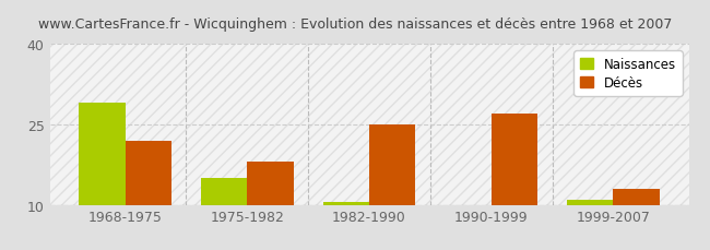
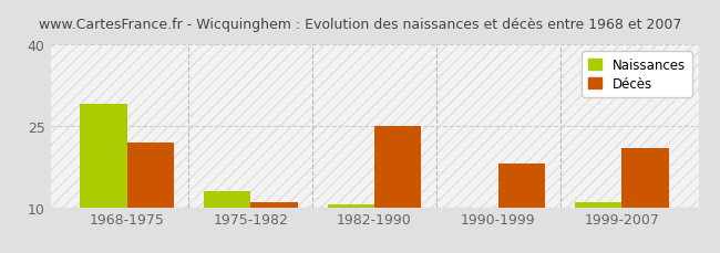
Naissances/1975-1982: 15.0 -> 13.0
Décès/1975-1982: 18 -> 11
Décès/1990-1999: 27 -> 18
Décès/1999-2007: 13 -> 21
